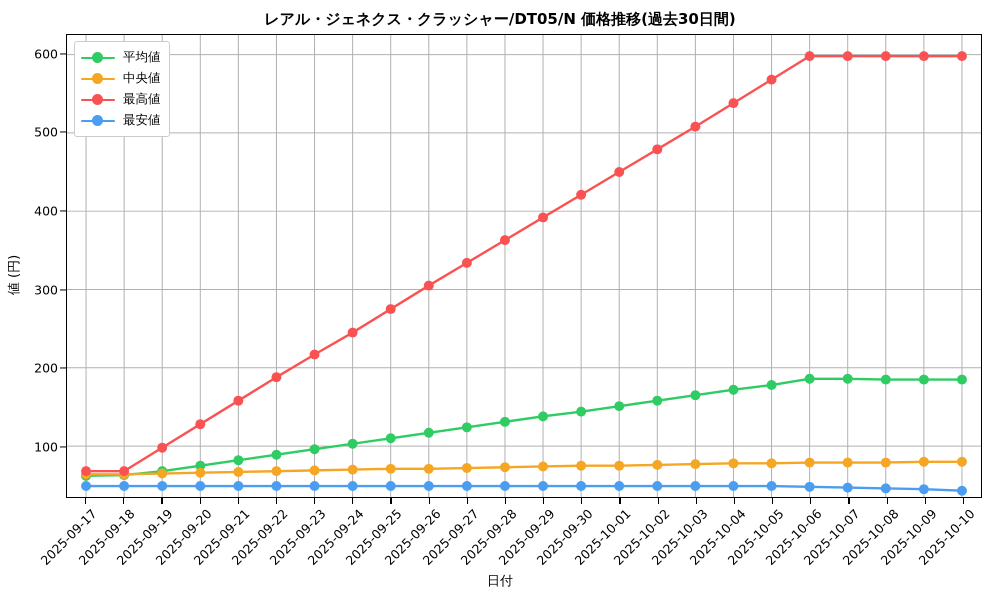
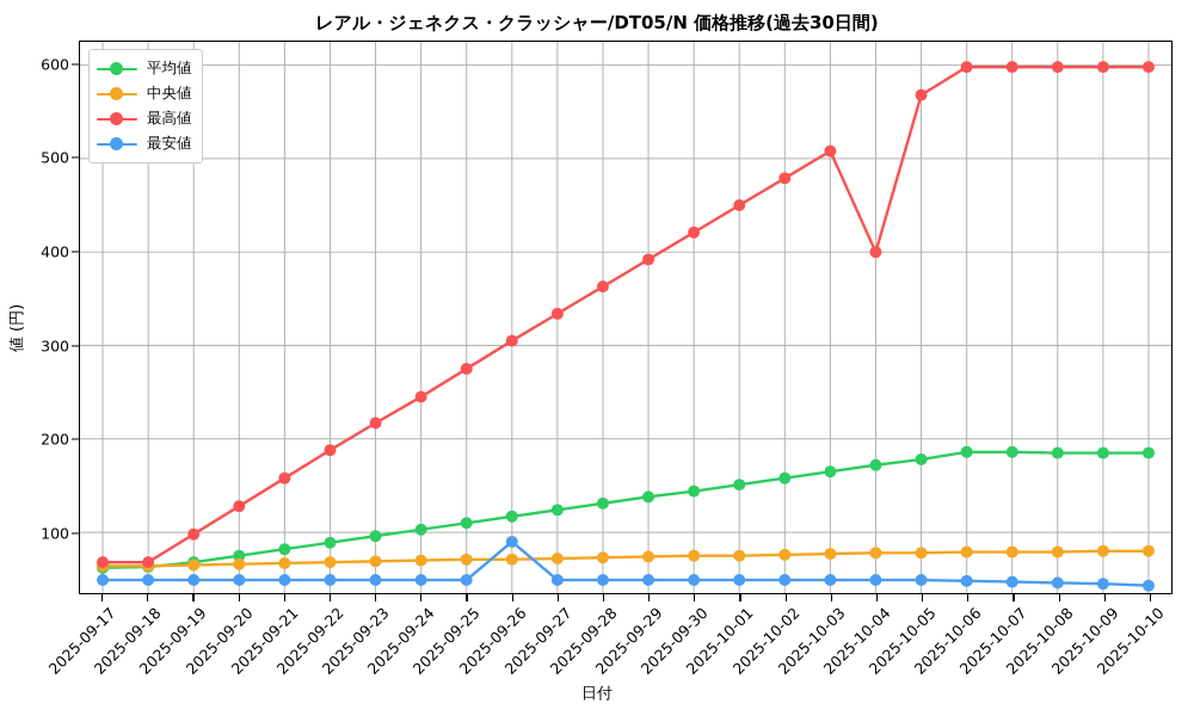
最安値/2025-09-26: 50 -> 90
最高値/2025-10-04: 540 -> 400
